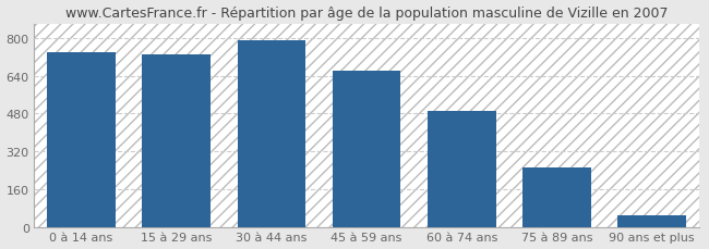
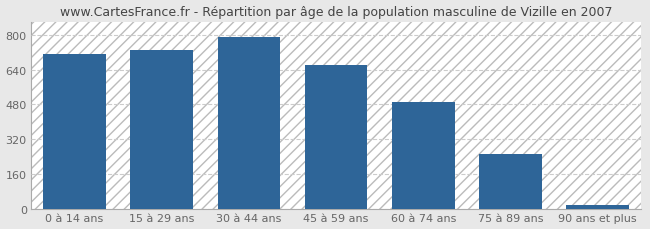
0 à 14 ans: 740 -> 710
90 ans et plus: 50 -> 20
